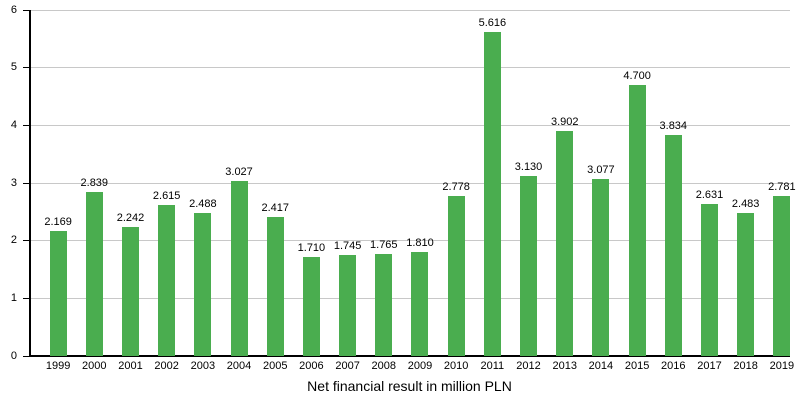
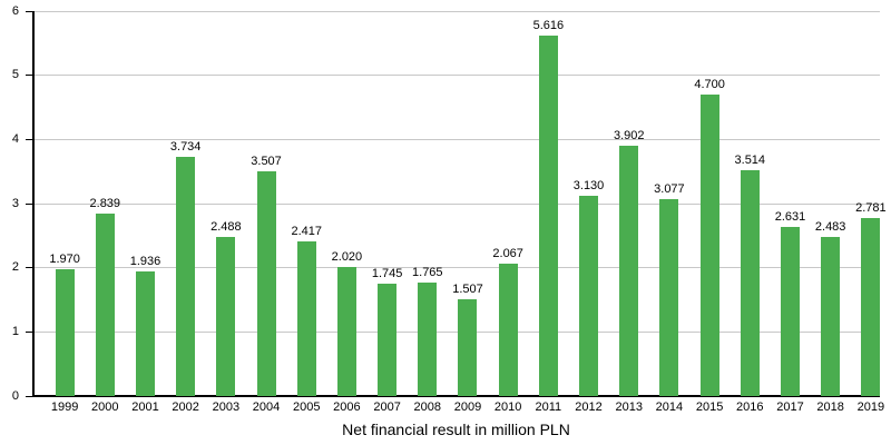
1999: 2.169 -> 1.970
2001: 2.242 -> 1.936
2002: 2.615 -> 3.734
2004: 3.027 -> 3.507
2006: 1.710 -> 2.020
2009: 1.810 -> 1.507
2010: 2.778 -> 2.067
2016: 3.834 -> 3.514
